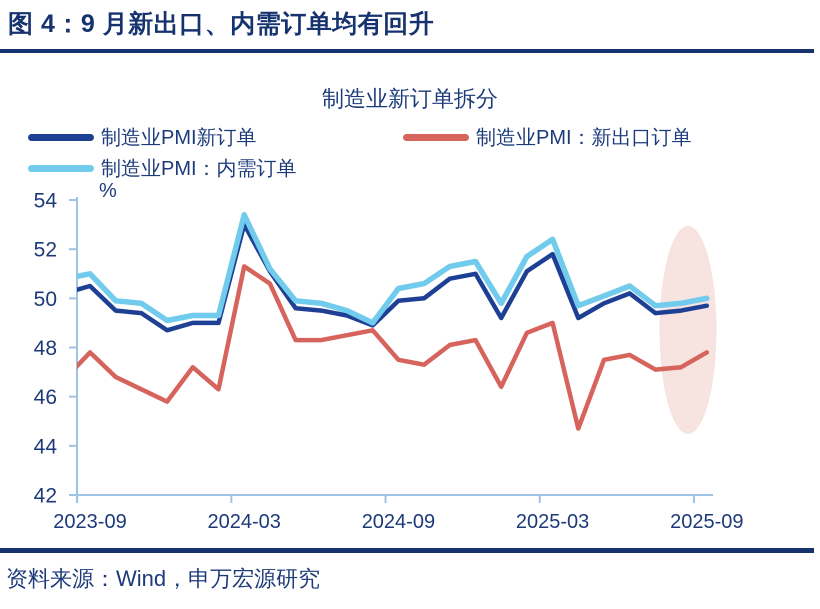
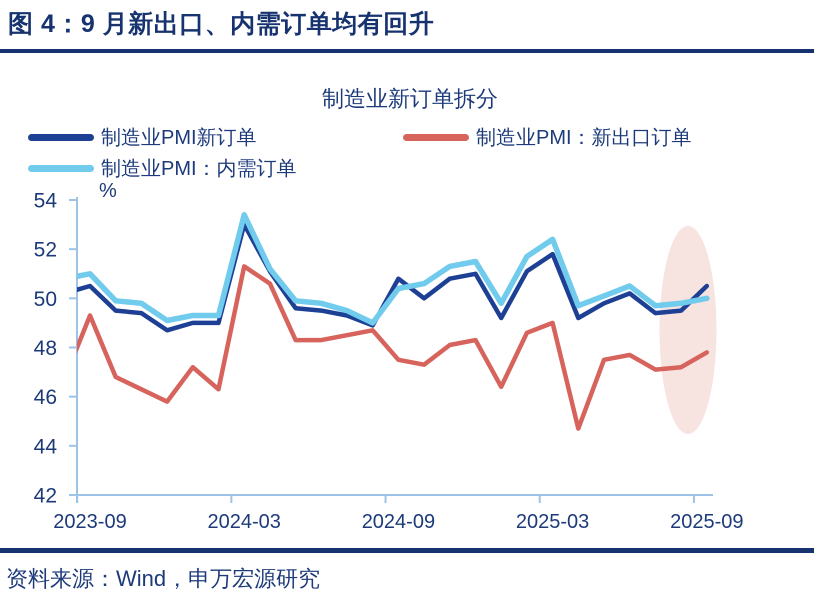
制造业PMI：新出口订单/2023-09: 47.8 -> 49.3
制造业PMI新订单/2024-09: 49.9 -> 50.8
制造业PMI新订单/2025-09: 49.7 -> 50.5
